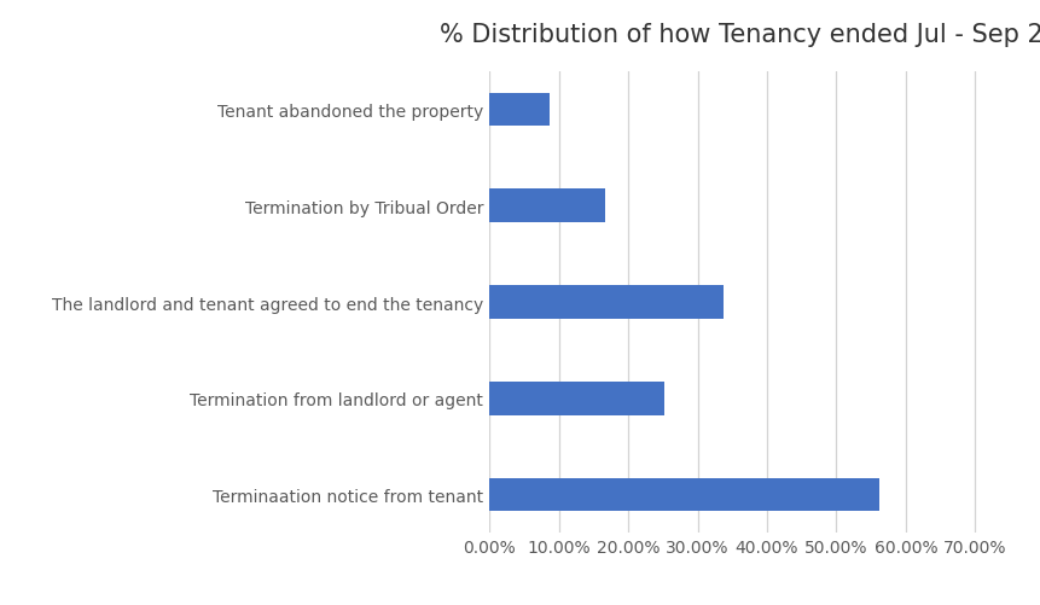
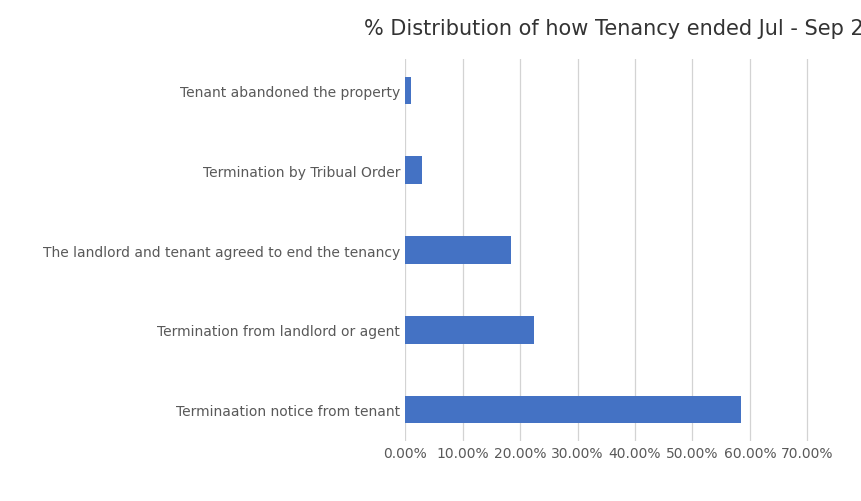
Tenant abandoned the property: 8.6% -> 1.0%
Termination by Tribual Order: 16.6% -> 3.0%
The landlord and tenant agreed to end the tenancy: 33.8% -> 18.5%
Termination from landlord or agent: 25.2% -> 22.5%
Terminaation notice from tenant: 56.2% -> 58.5%
